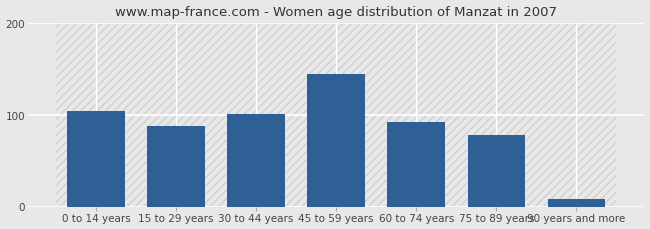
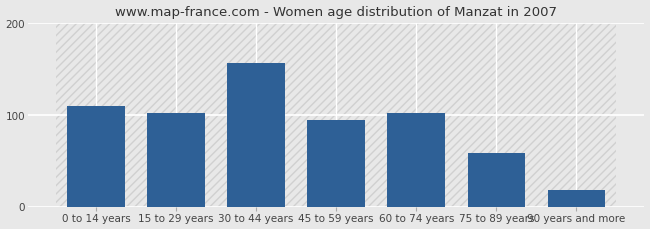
0 to 14 years: 104 -> 110
15 to 29 years: 88 -> 102
30 to 44 years: 101 -> 156
45 to 59 years: 144 -> 94
60 to 74 years: 92 -> 102
75 to 89 years: 78 -> 58
90 years and more: 8 -> 18
